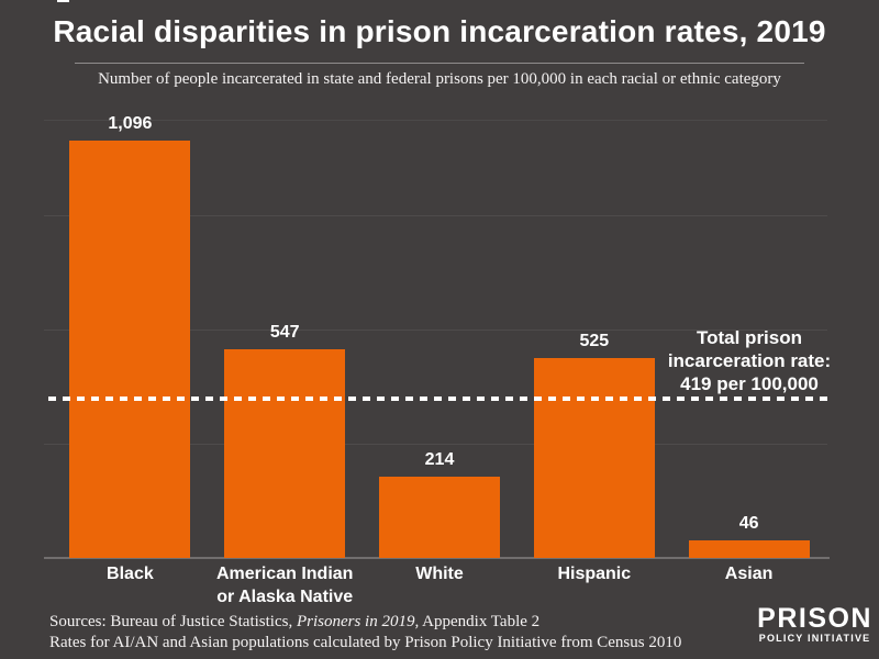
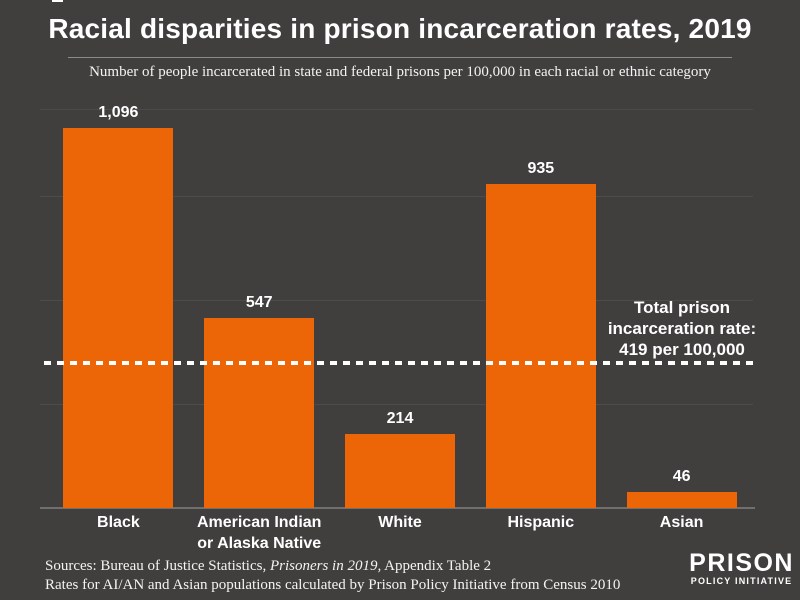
Hispanic: 525 -> 935
